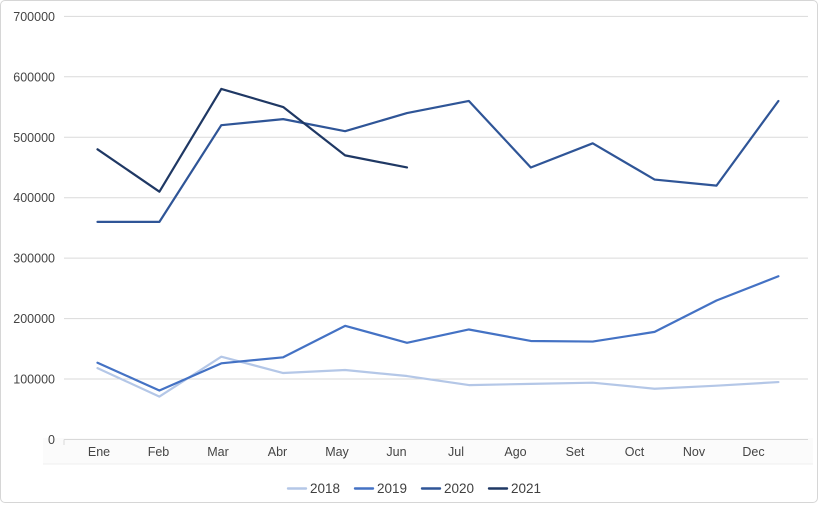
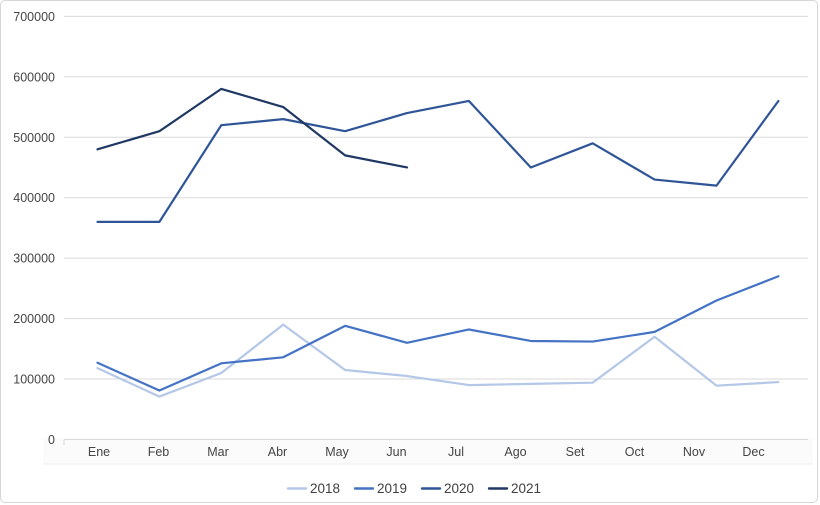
2021/Feb: 410000 -> 510000
2018/Mar: 140000 -> 110000
2018/Abr: 110000 -> 190000
2018/Oct: 80000 -> 170000
